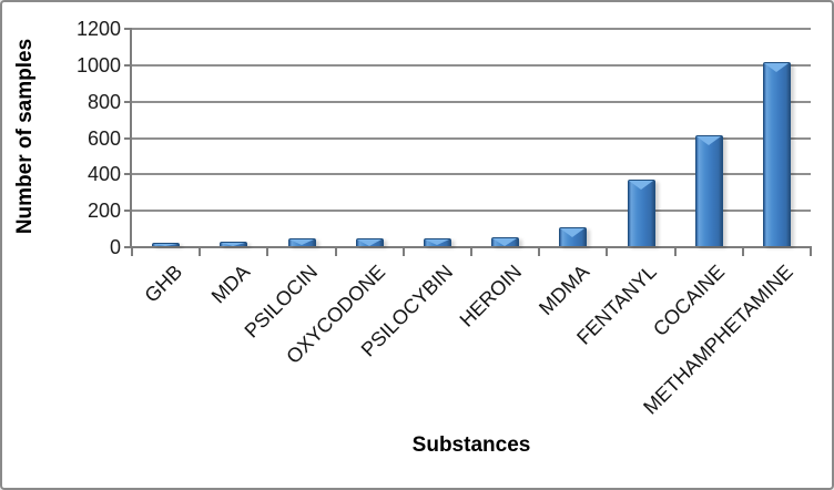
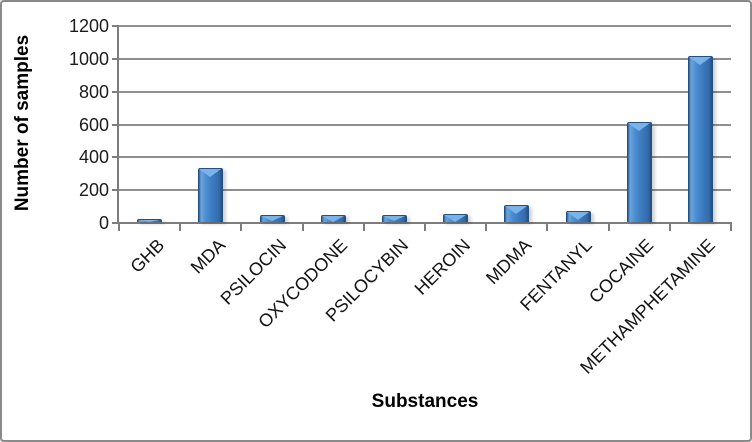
MDA: 20 -> 330
FENTANYL: 360 -> 70
